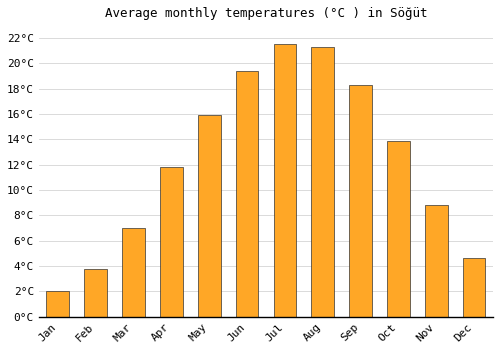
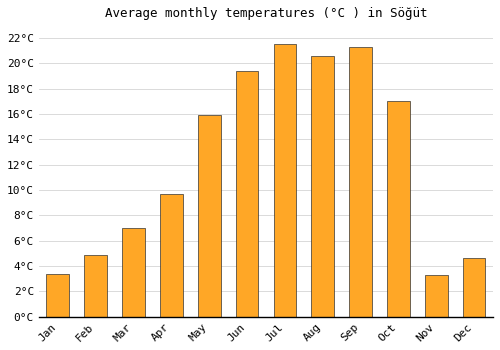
Jan: 2.0°C -> 3.4°C
Feb: 3.8°C -> 4.9°C
Apr: 11.8°C -> 9.7°C
Aug: 21.3°C -> 20.6°C
Sep: 18.3°C -> 21.3°C
Oct: 13.9°C -> 17.0°C
Nov: 8.8°C -> 3.3°C
